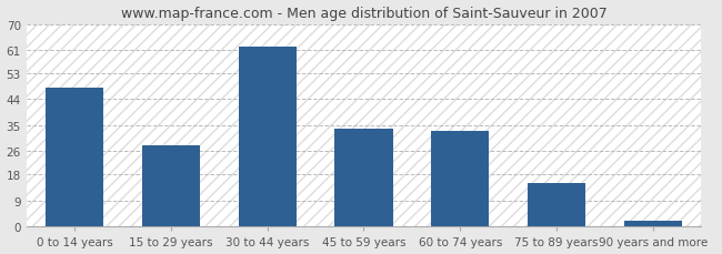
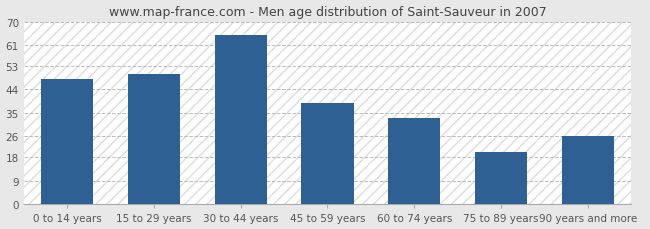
15 to 29 years: 28 -> 50
30 to 44 years: 62 -> 65
45 to 59 years: 34 -> 39
75 to 89 years: 15 -> 20
90 years and more: 2 -> 26
